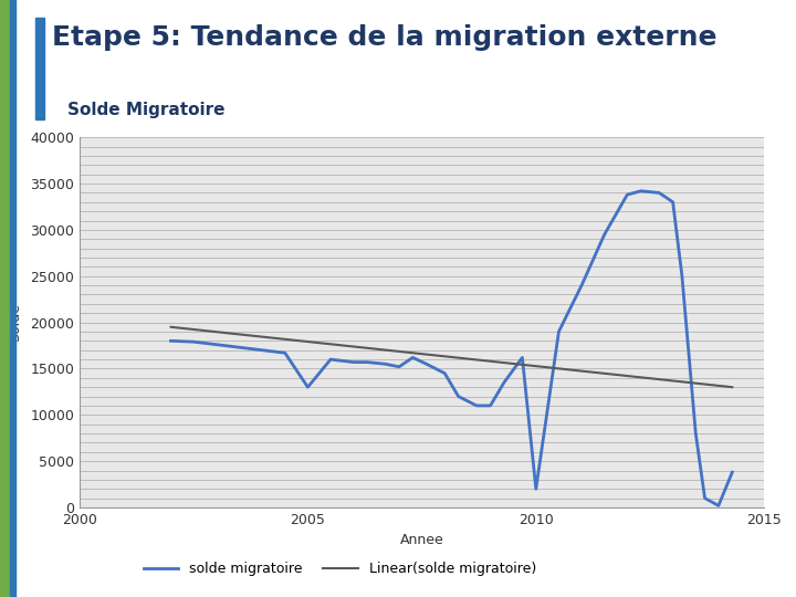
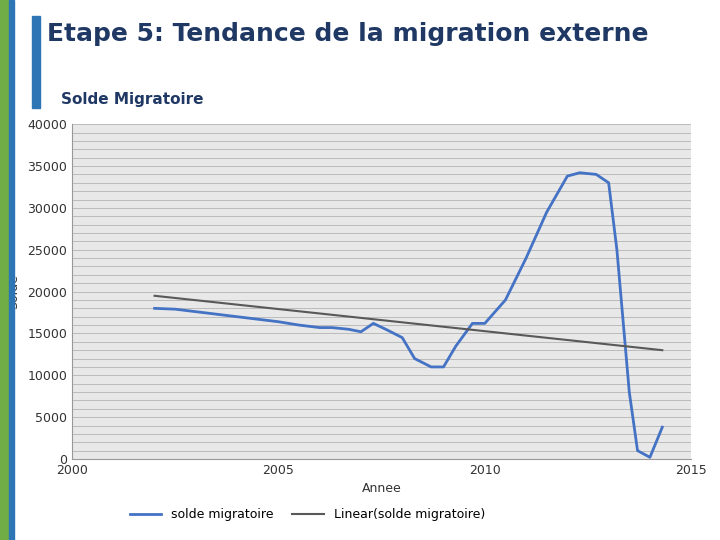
2005: 13000 -> 16400
2010: 2000 -> 16200
